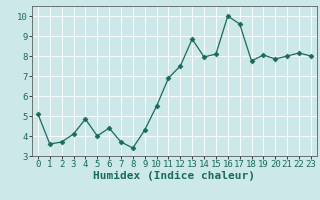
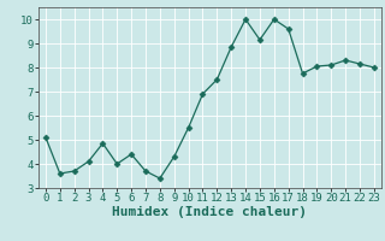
14: 7.95 -> 10.00
15: 8.10 -> 9.15
20: 7.85 -> 8.10
21: 8.00 -> 8.30
